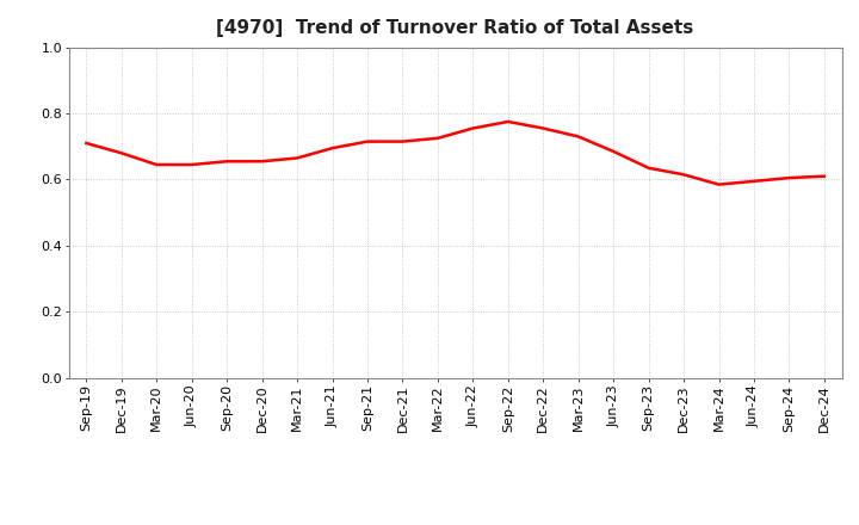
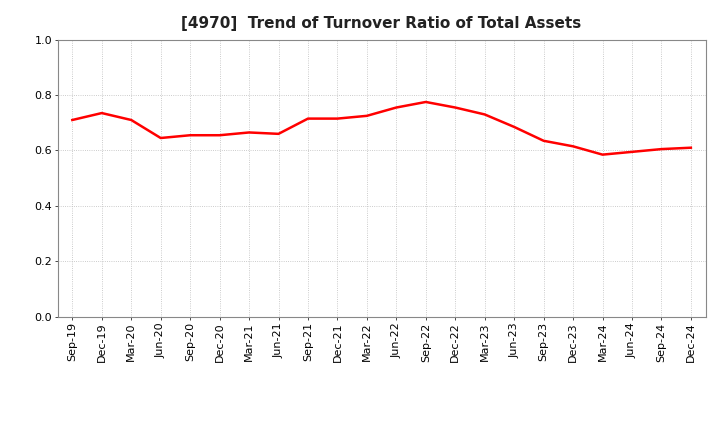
Dec-19: 0.680 -> 0.735
Mar-20: 0.645 -> 0.710
Jun-21: 0.695 -> 0.660
